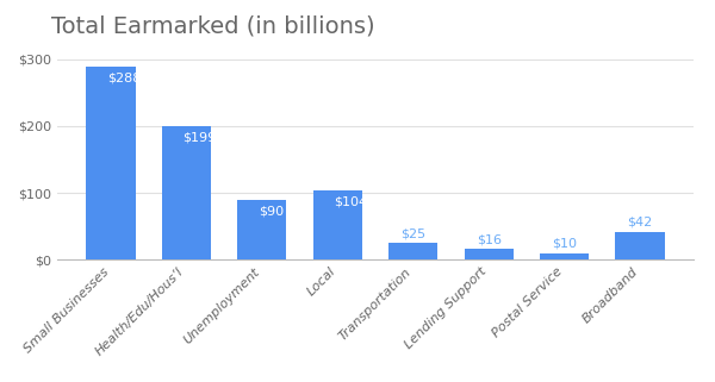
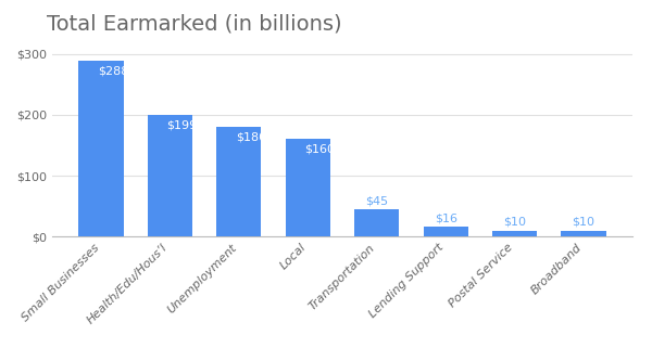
Unemployment: $90 -> $180
Local: $104 -> $160
Transportation: $25 -> $45
Broadband: $42 -> $10
